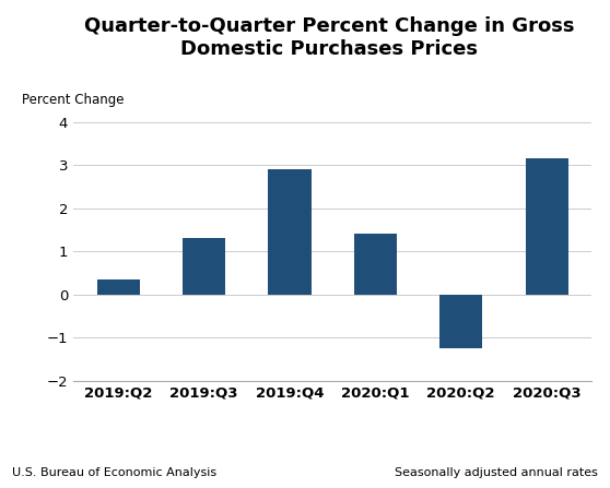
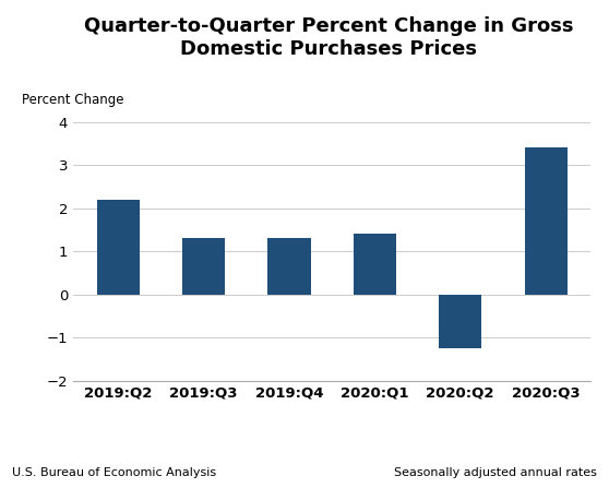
2019:Q2: 0.35 -> 2.20
2019:Q4: 2.90 -> 1.30
2020:Q3: 3.15 -> 3.40
